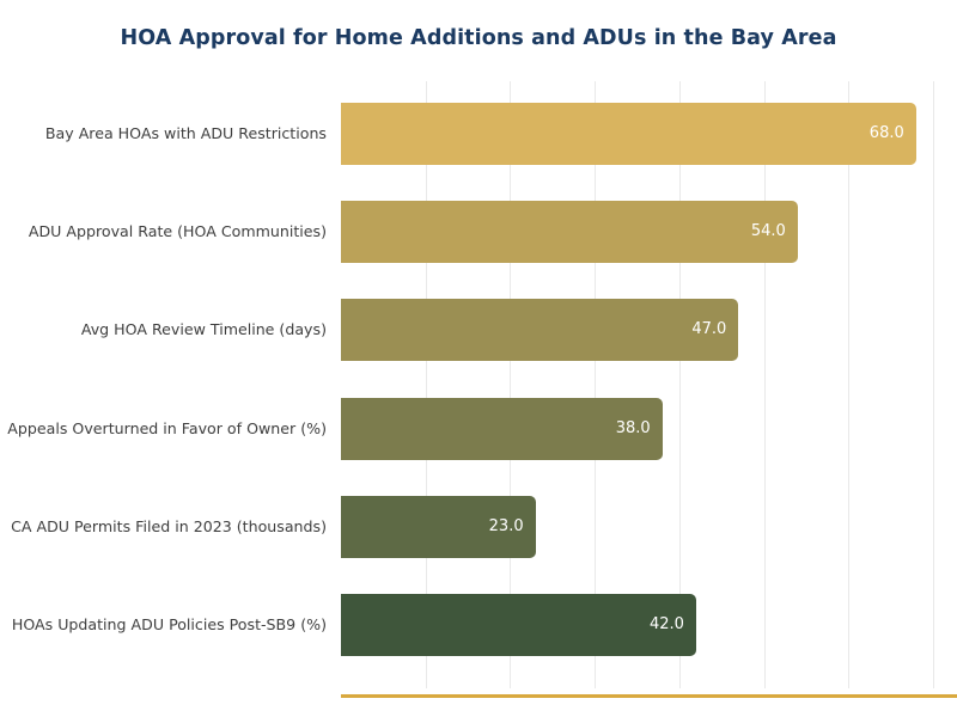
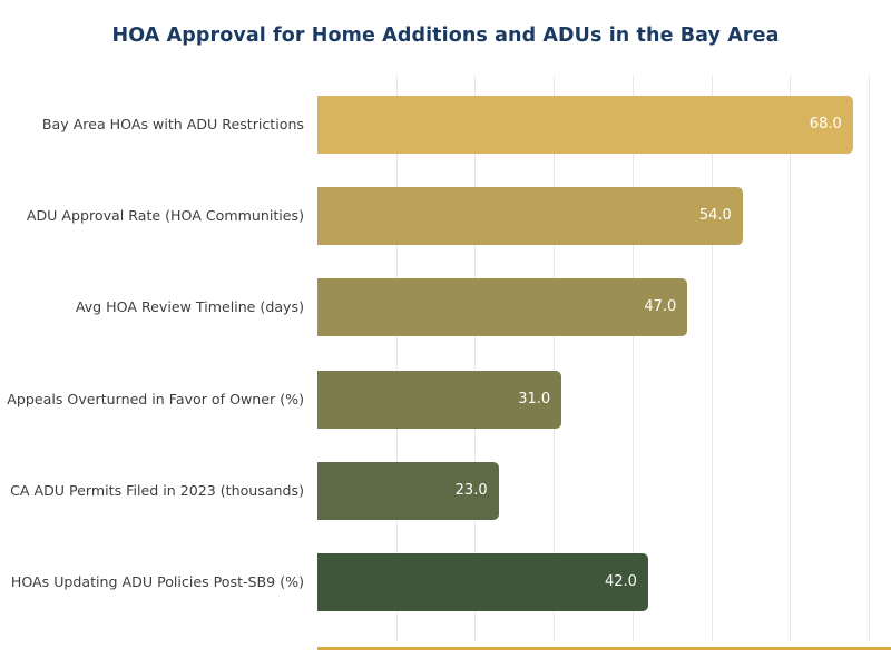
Appeals Overturned in Favor of Owner (%): 38.0 -> 31.0
